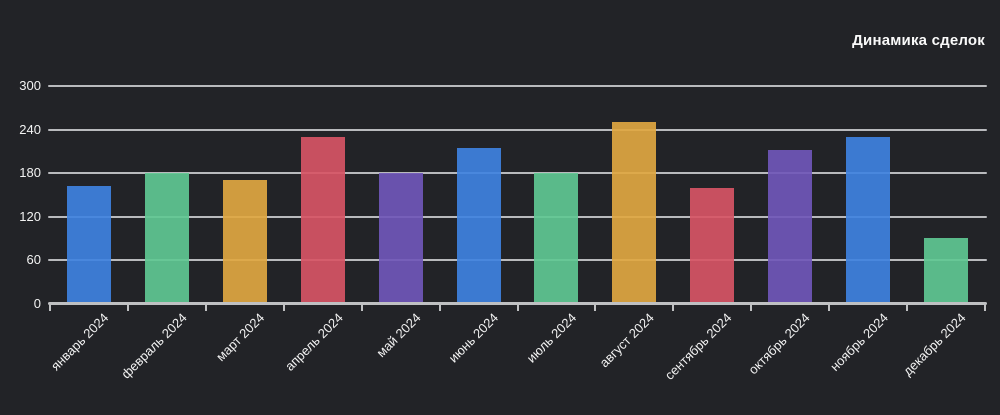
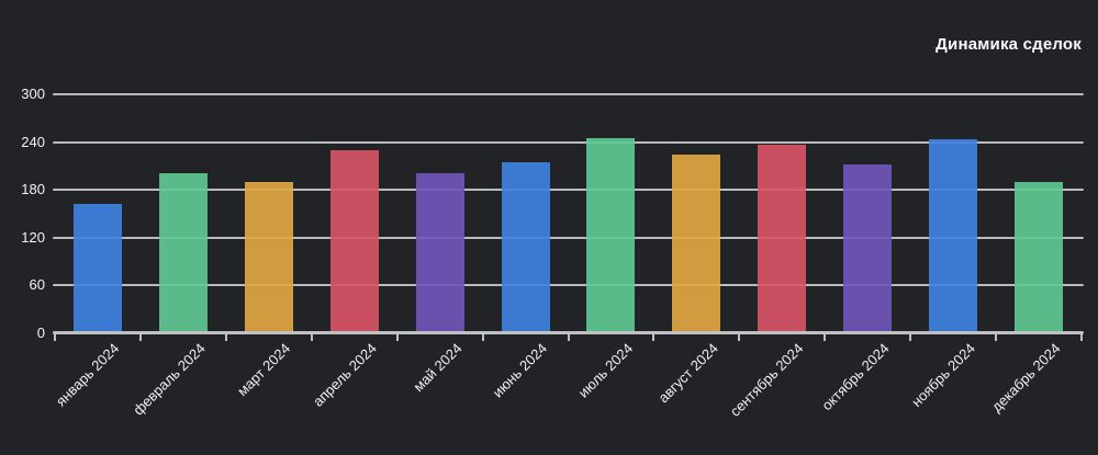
февраль 2024: 180 -> 200
март 2024: 170 -> 190
май 2024: 180 -> 200
июль 2024: 180 -> 240
август 2024: 250 -> 220
сентябрь 2024: 160 -> 240
ноябрь 2024: 230 -> 240
декабрь 2024: 90 -> 190
